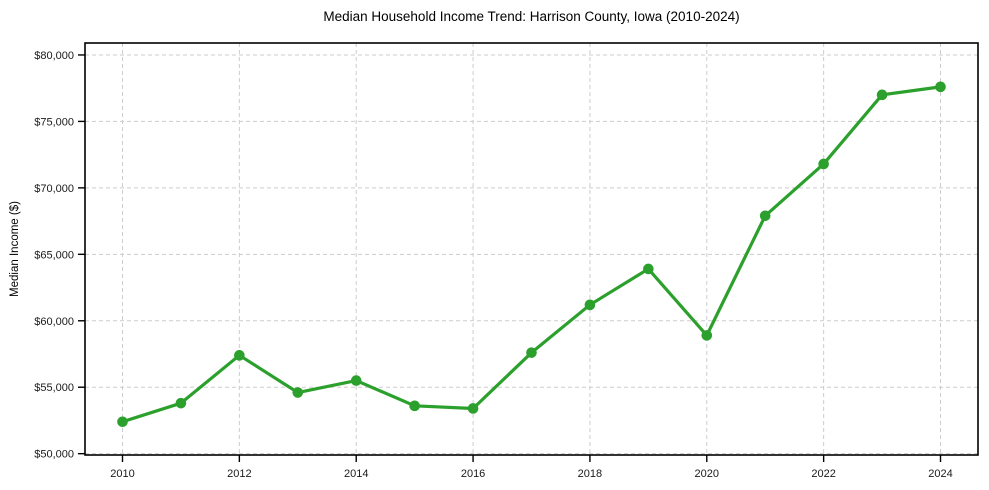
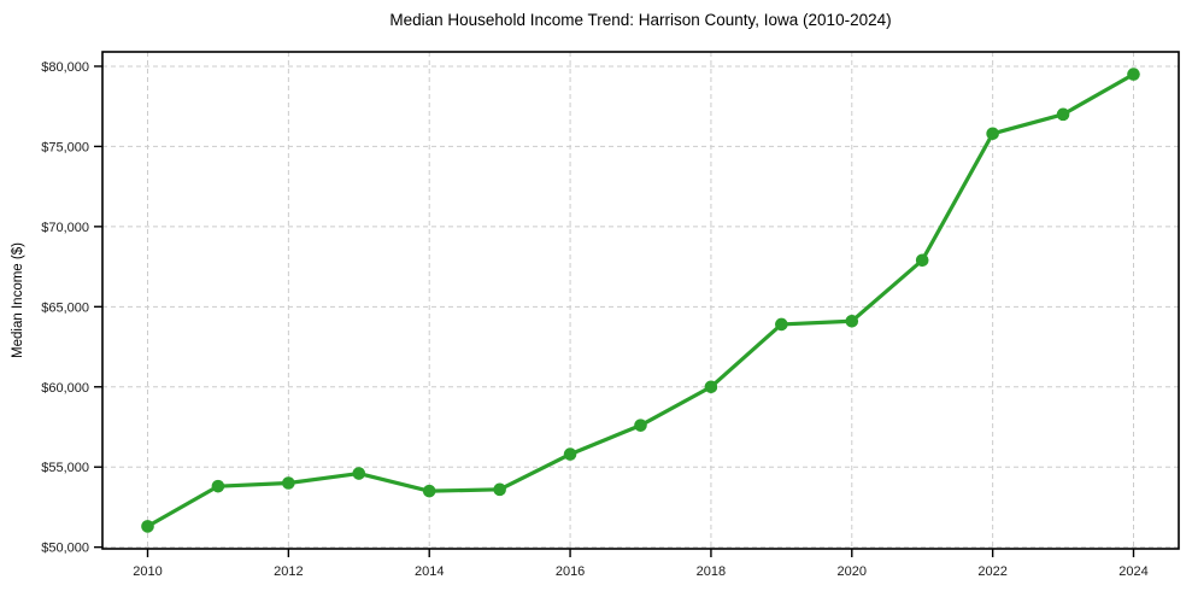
2010: $52400 -> $51300
2012: $57400 -> $54000
2014: $55500 -> $53500
2016: $53400 -> $55800
2018: $61200 -> $60000
2020: $58900 -> $64100
2022: $71800 -> $75800
2024: $77600 -> $79500
